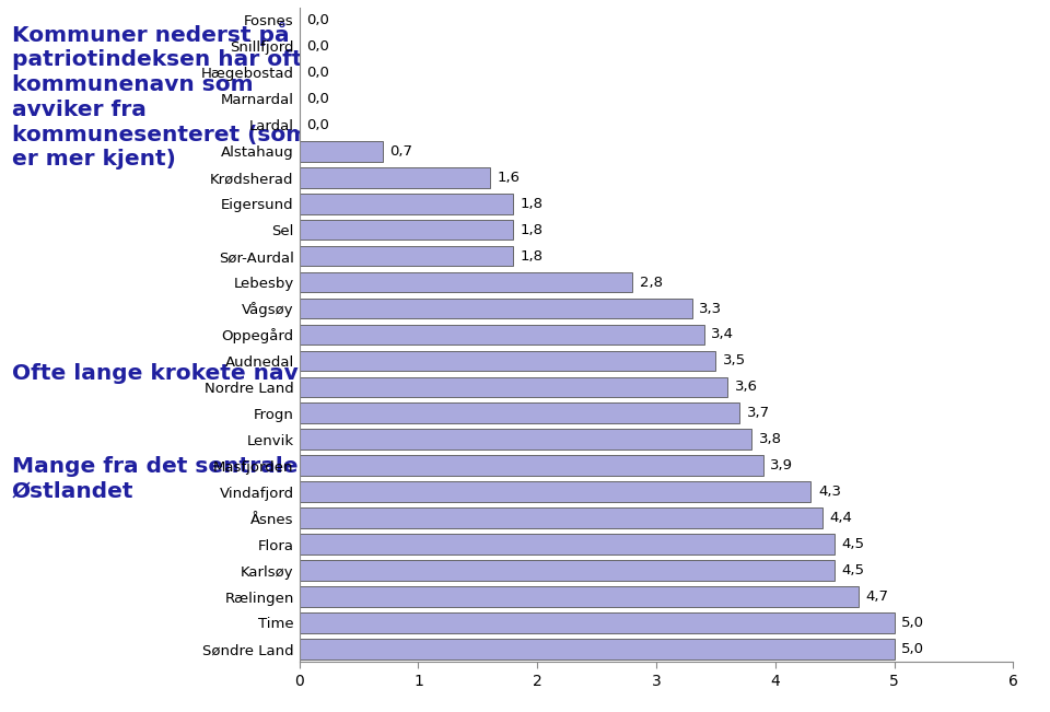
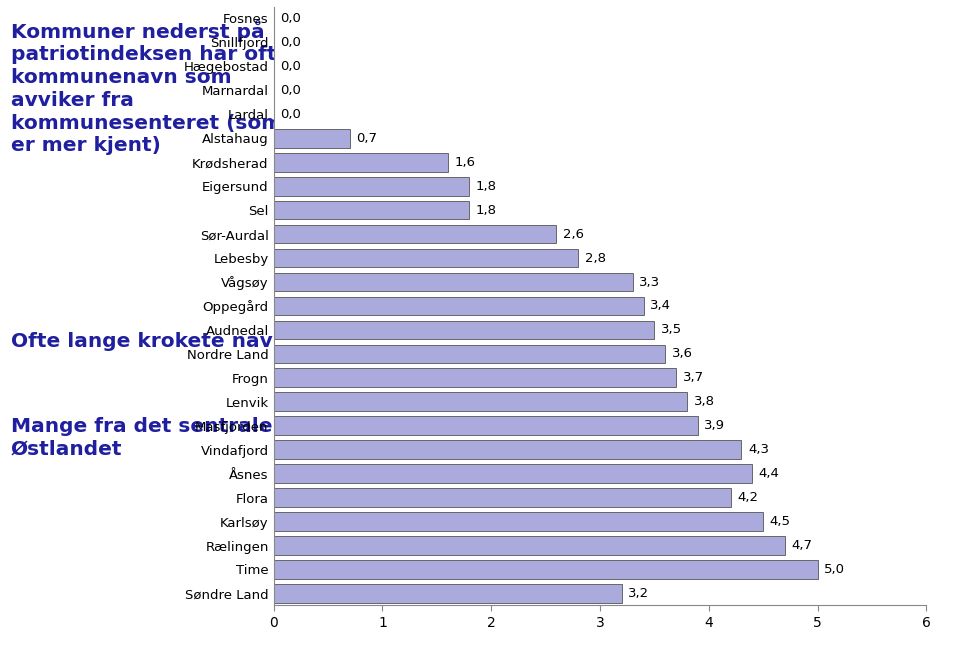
Sør-Aurdal: 1,8 -> 2,6
Flora: 4,5 -> 4,2
Søndre Land: 5,0 -> 3,2
